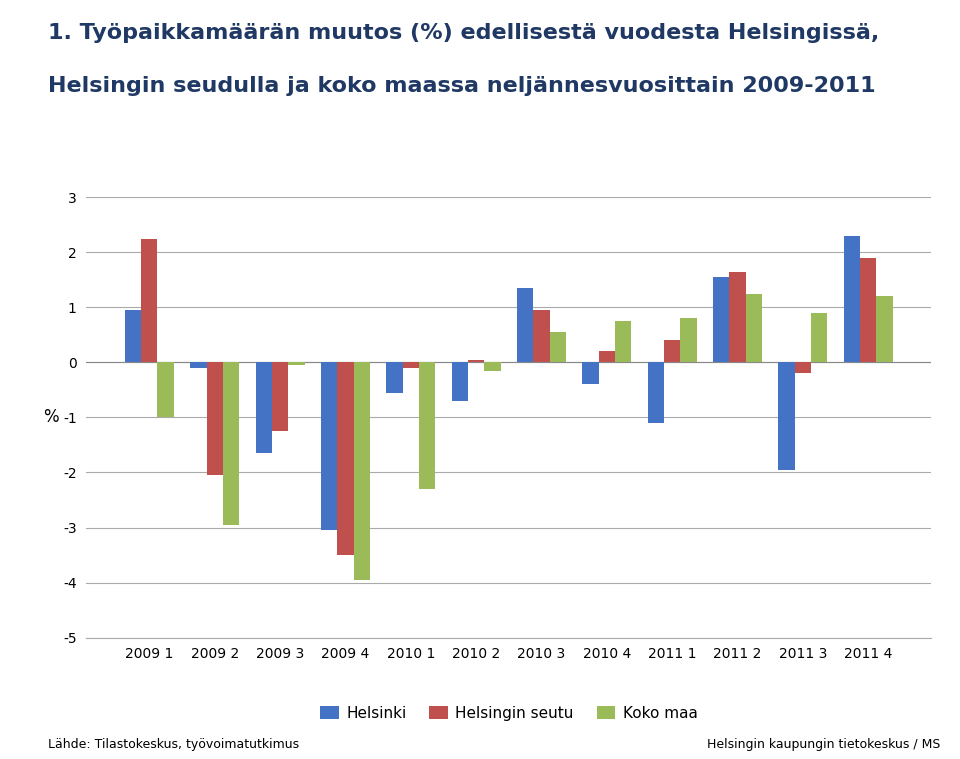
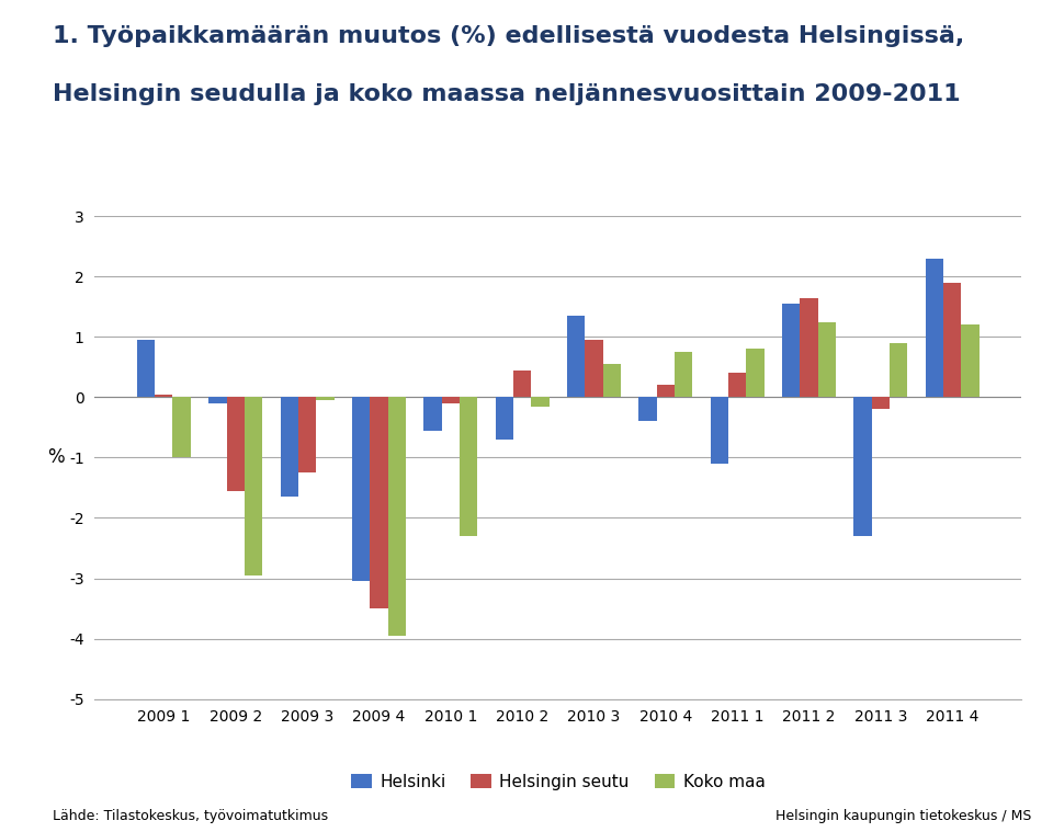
Helsingin seutu/2009 1: 2.24 -> 0.05
Helsingin seutu/2009 2: -2.04 -> -1.55
Helsingin seutu/2010 2: 0.04 -> 0.45
Helsinki/2011 3: -1.96 -> -2.30
